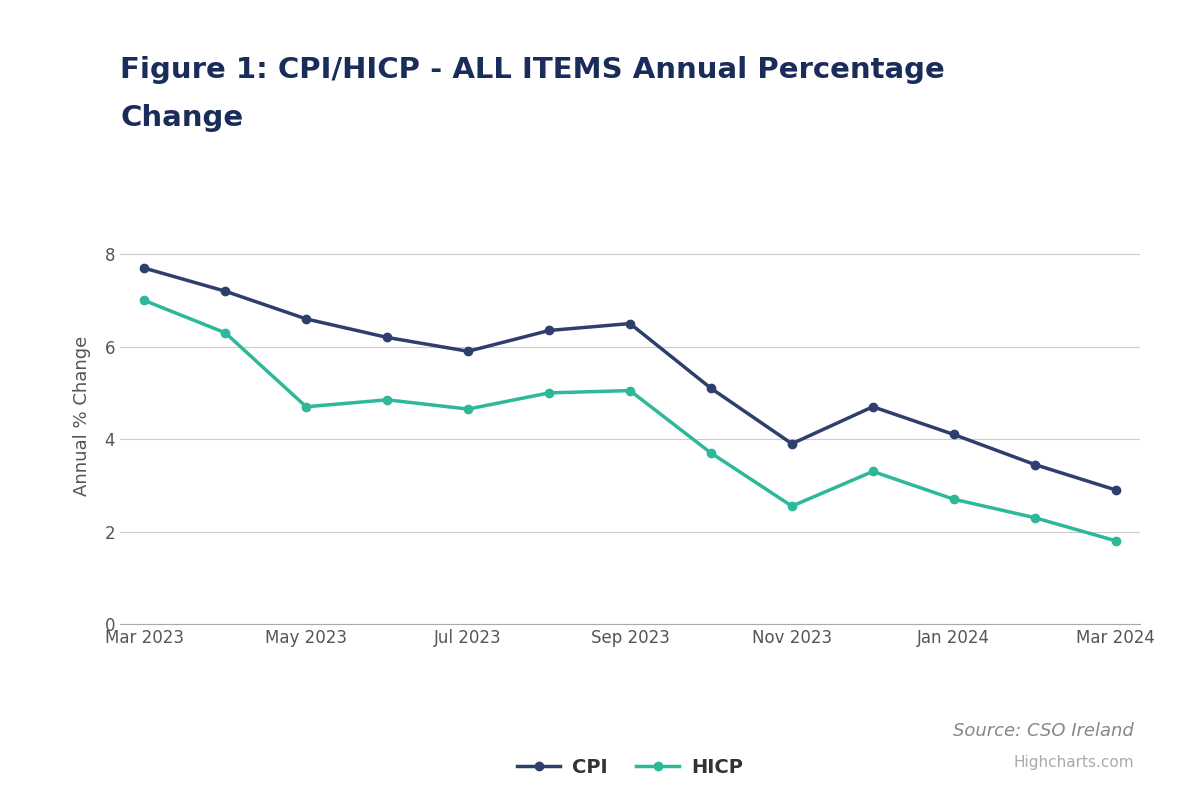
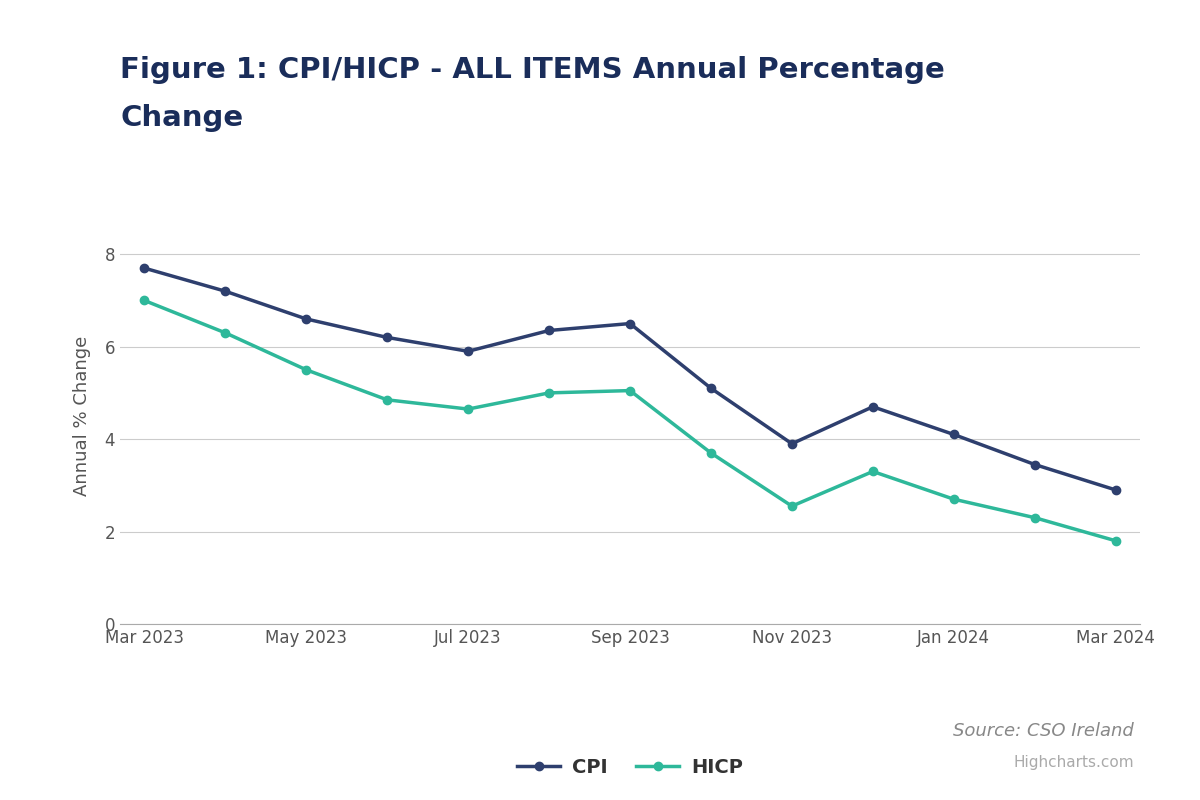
HICP/May 2023: 4.70 -> 5.50
